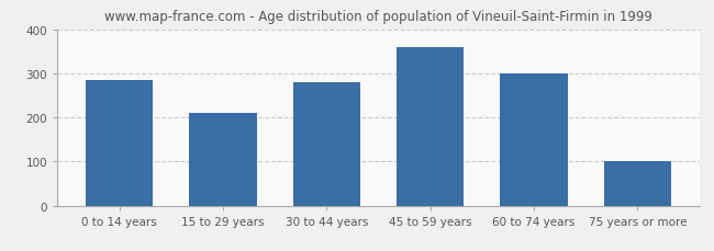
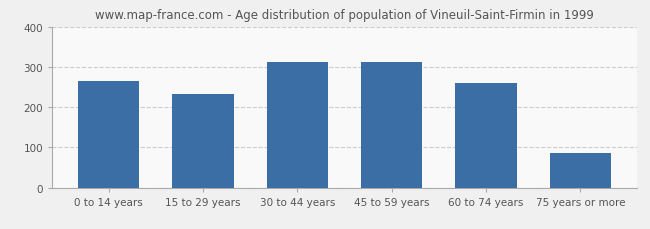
0 to 14 years: 285 -> 265
15 to 29 years: 210 -> 233
30 to 44 years: 280 -> 312
45 to 59 years: 360 -> 313
60 to 74 years: 300 -> 259
75 years or more: 100 -> 86
